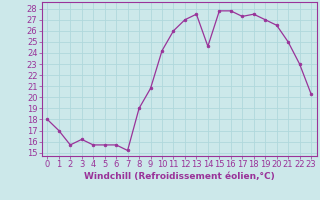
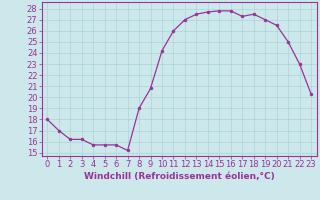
2: 15.7 -> 16.2
14: 24.6 -> 27.7
